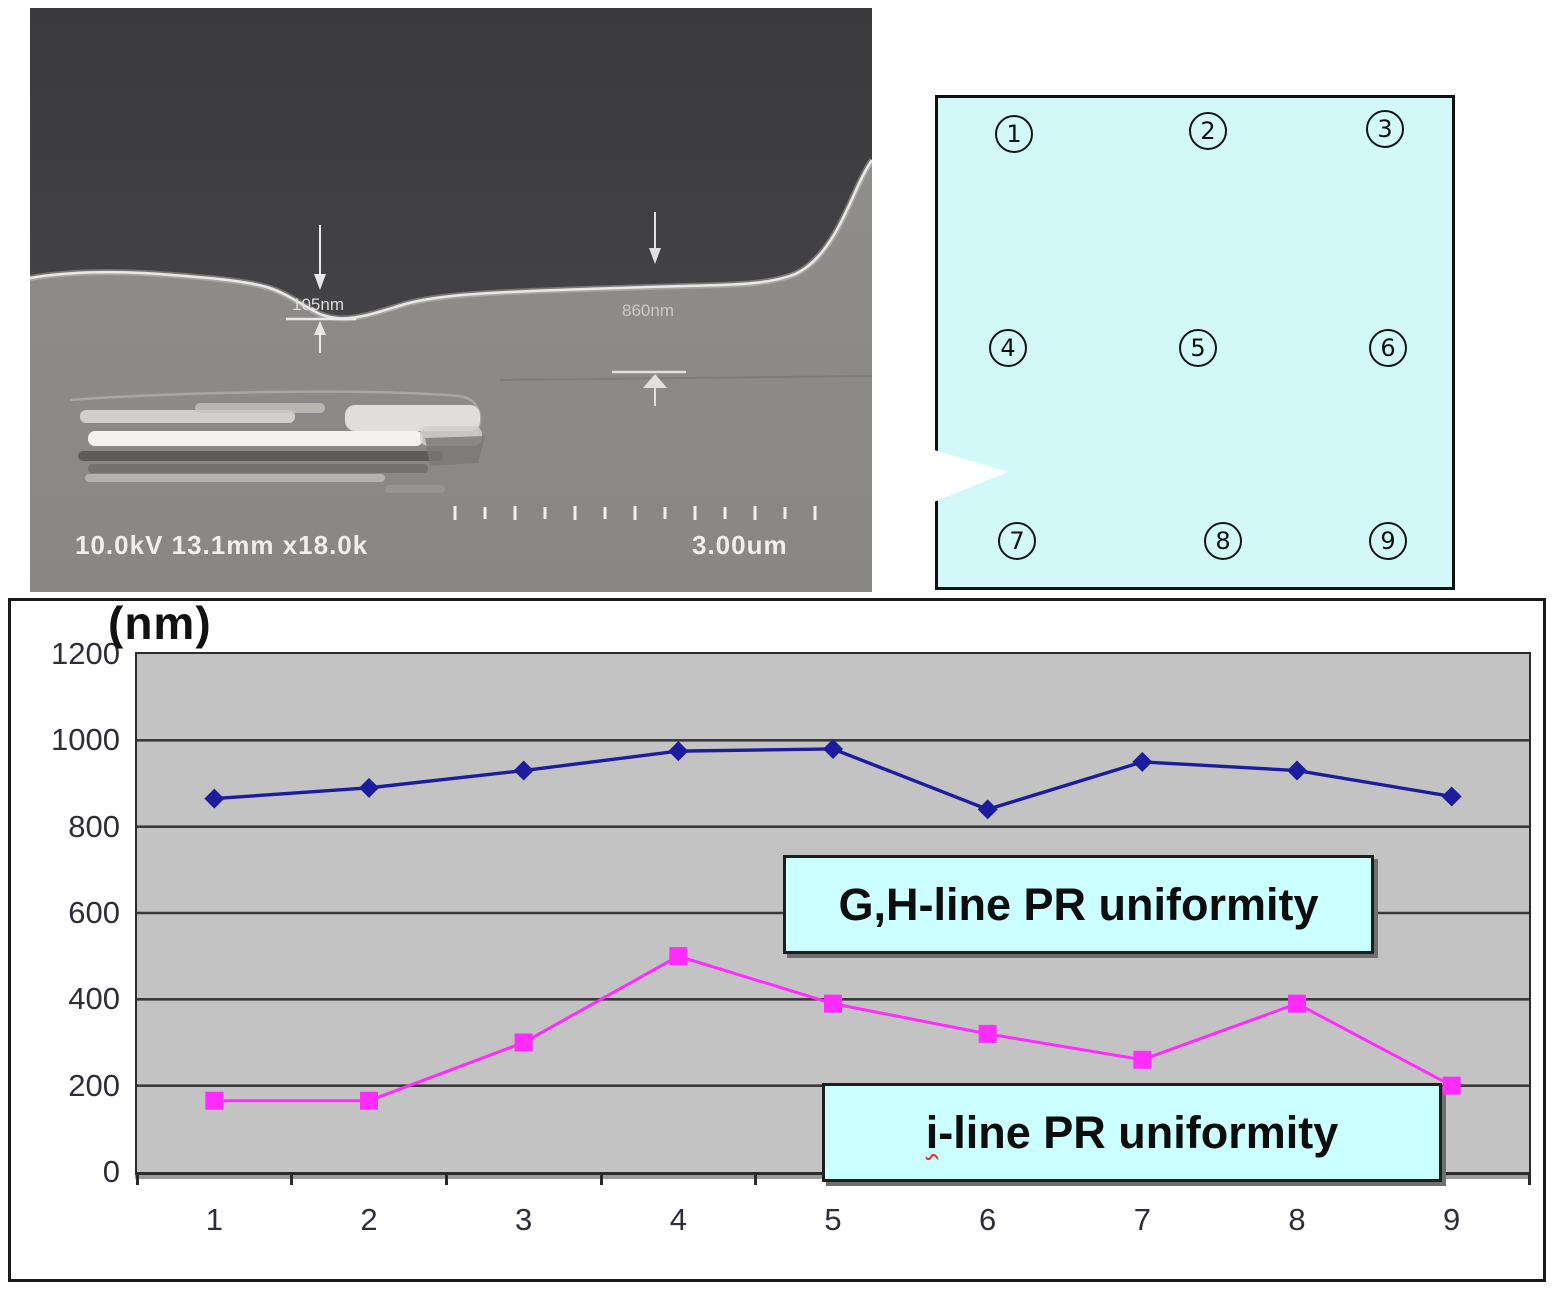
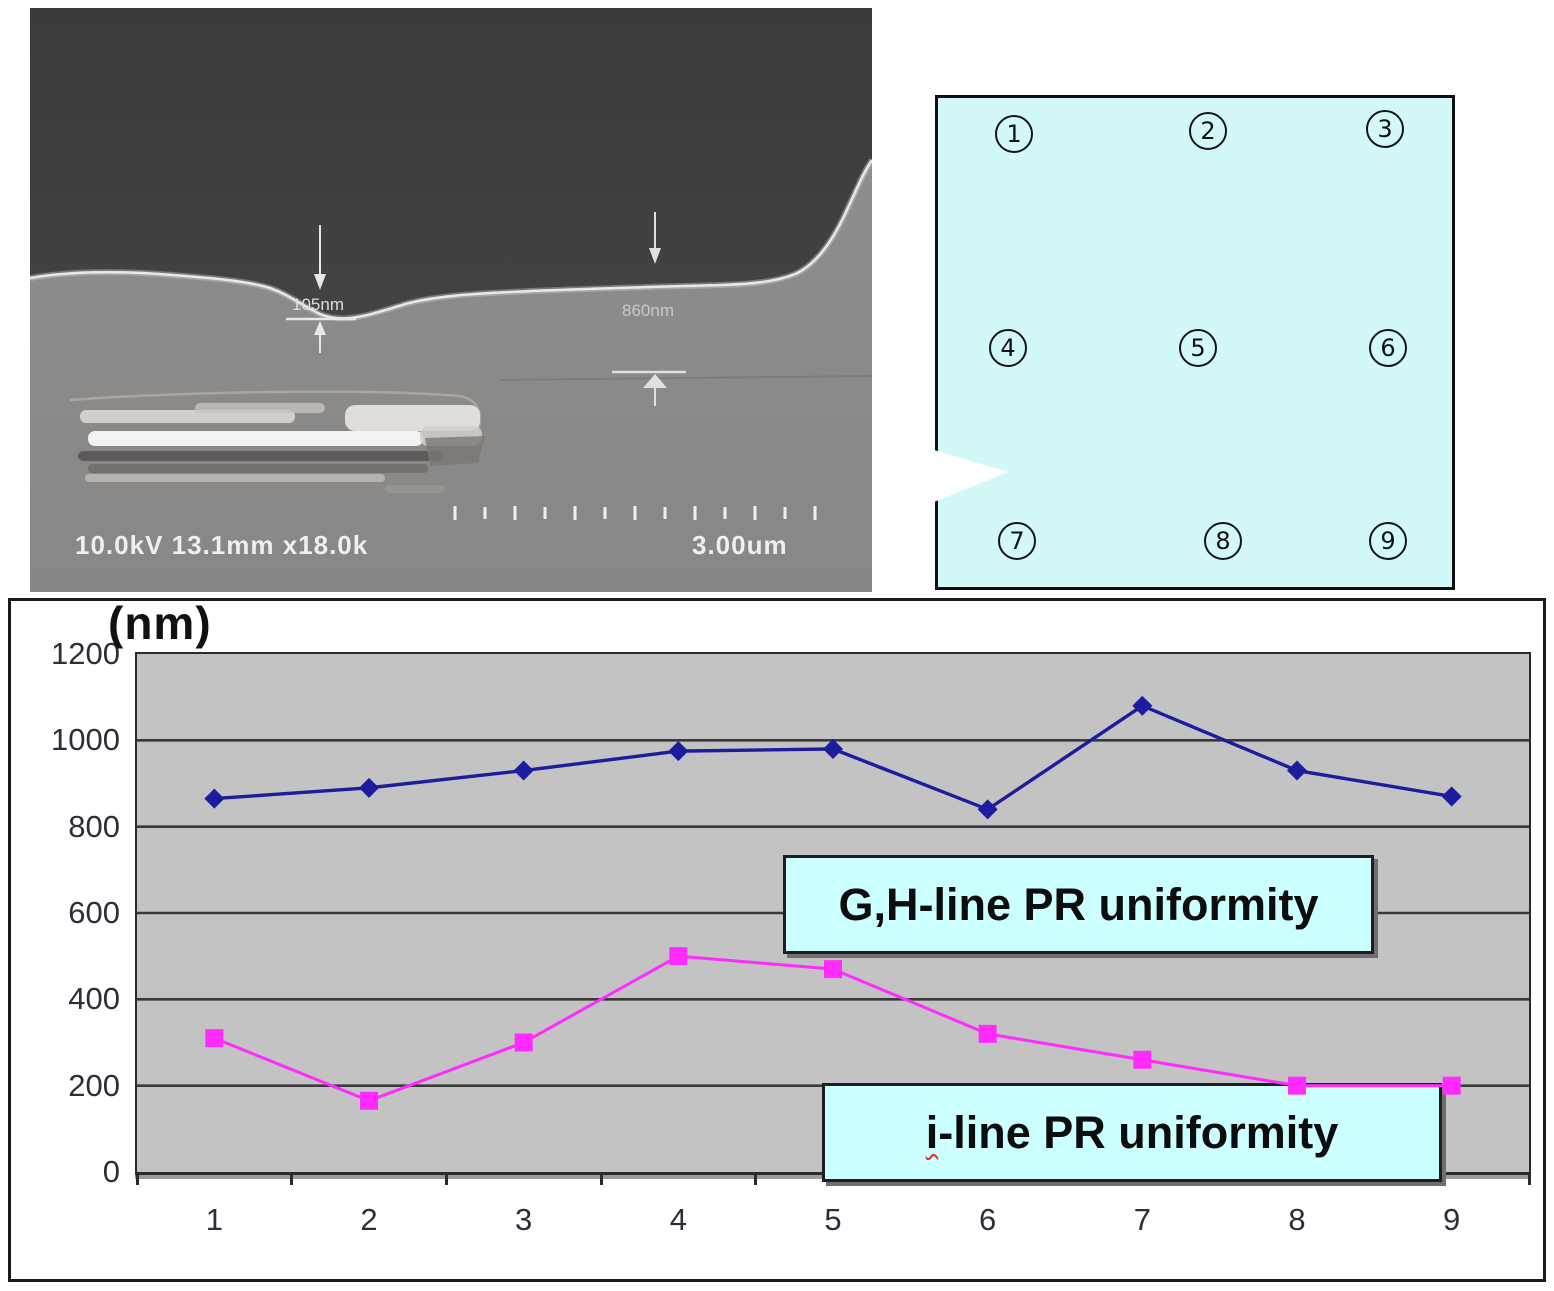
i-line PR uniformity/1: 160 -> 310
i-line PR uniformity/5: 390 -> 470
G,H-line PR uniformity/7: 950 -> 1080
i-line PR uniformity/8: 390 -> 200
